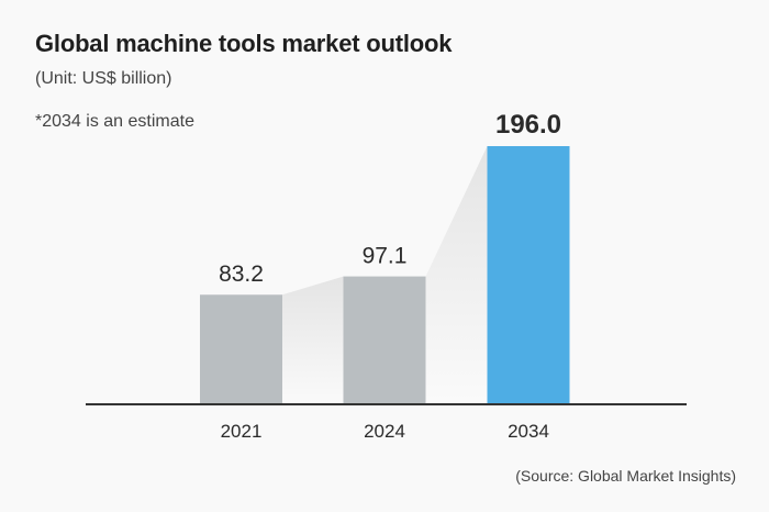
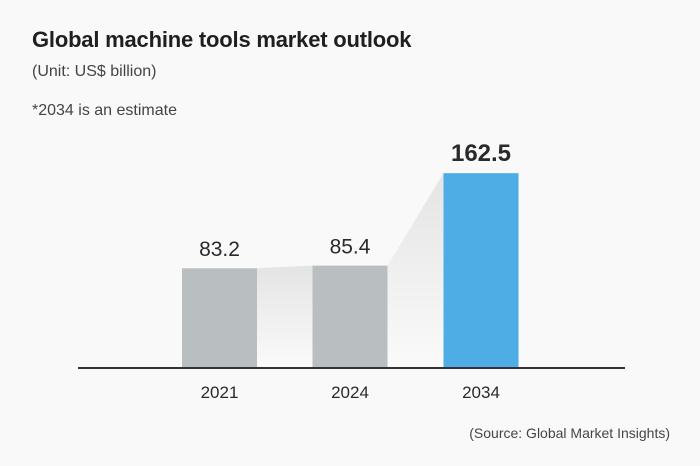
2024: 97.1 -> 85.4
2034: 196.0 -> 162.5
